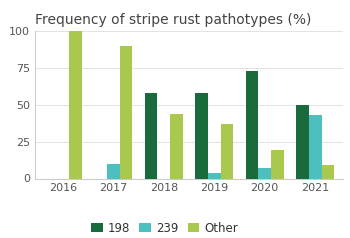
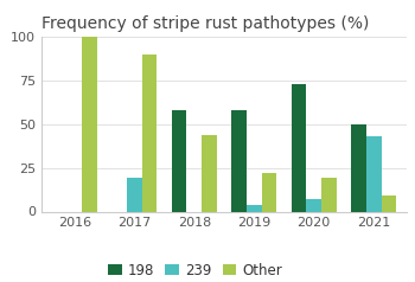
239/2017: 10 -> 19
Other/2019: 37 -> 22
